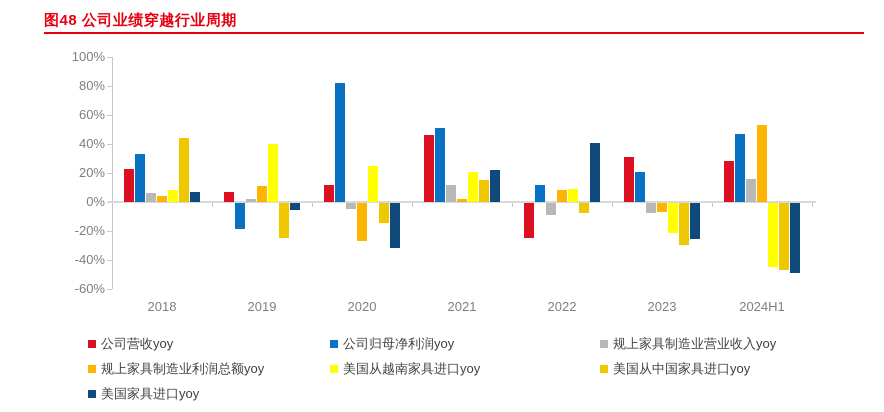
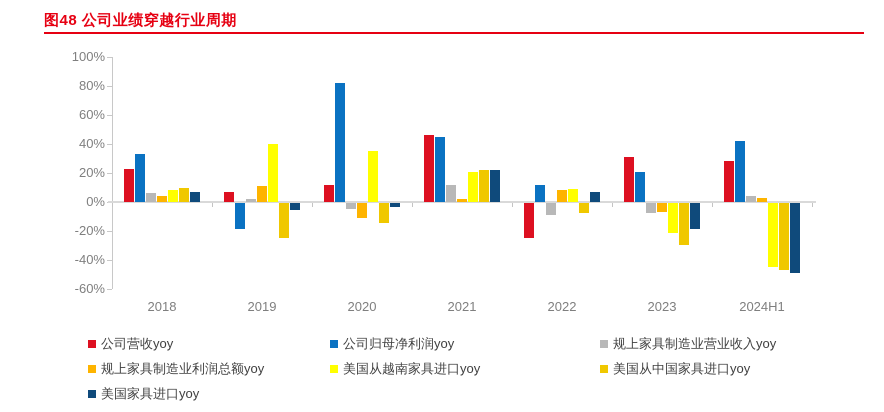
美国从中国家具进口yoy/2018: 44% -> 10%
规上家具制造业利润总额yoy/2020: -26% -> -10%
美国从越南家具进口yoy/2020: 25% -> 35%
美国家具进口yoy/2020: -31% -> -3%
公司归母净利润yoy/2021: 51% -> 45%
美国从中国家具进口yoy/2021: 15% -> 22%
美国家具进口yoy/2022: 41% -> 7%
美国家具进口yoy/2023: -25% -> -18%
公司归母净利润yoy/2024H1: 47% -> 42%
规上家具制造业营业收入yoy/2024H1: 16% -> 4%
规上家具制造业利润总额yoy/2024H1: 53% -> 3%
